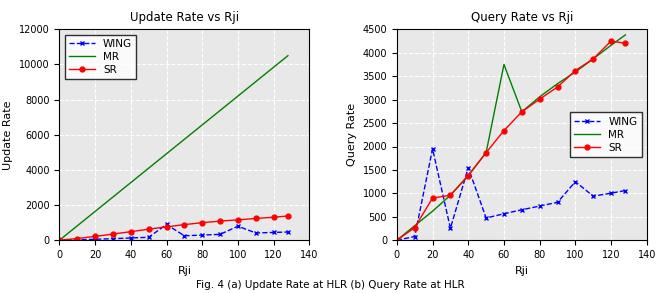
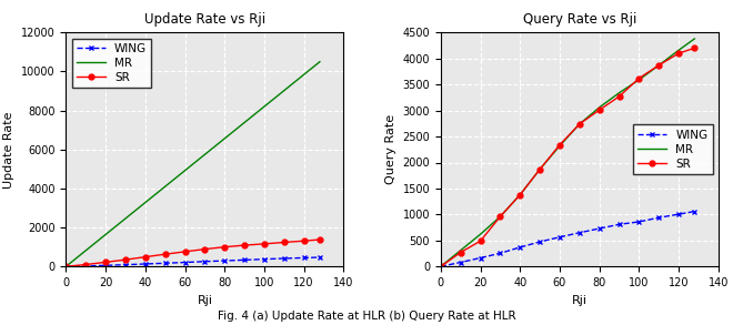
Update Rate vs Rji/WING/60: 900 -> 200
Update Rate vs Rji/WING/100: 800 -> 400
Query Rate vs Rji/WING/20: 1950 -> 160
Query Rate vs Rji/SR/20: 900 -> 490
Query Rate vs Rji/WING/40: 1550 -> 370
Query Rate vs Rji/MR/60: 3750 -> 2320
Query Rate vs Rji/WING/100: 1250 -> 860
Query Rate vs Rji/SR/120: 4250 -> 4100
